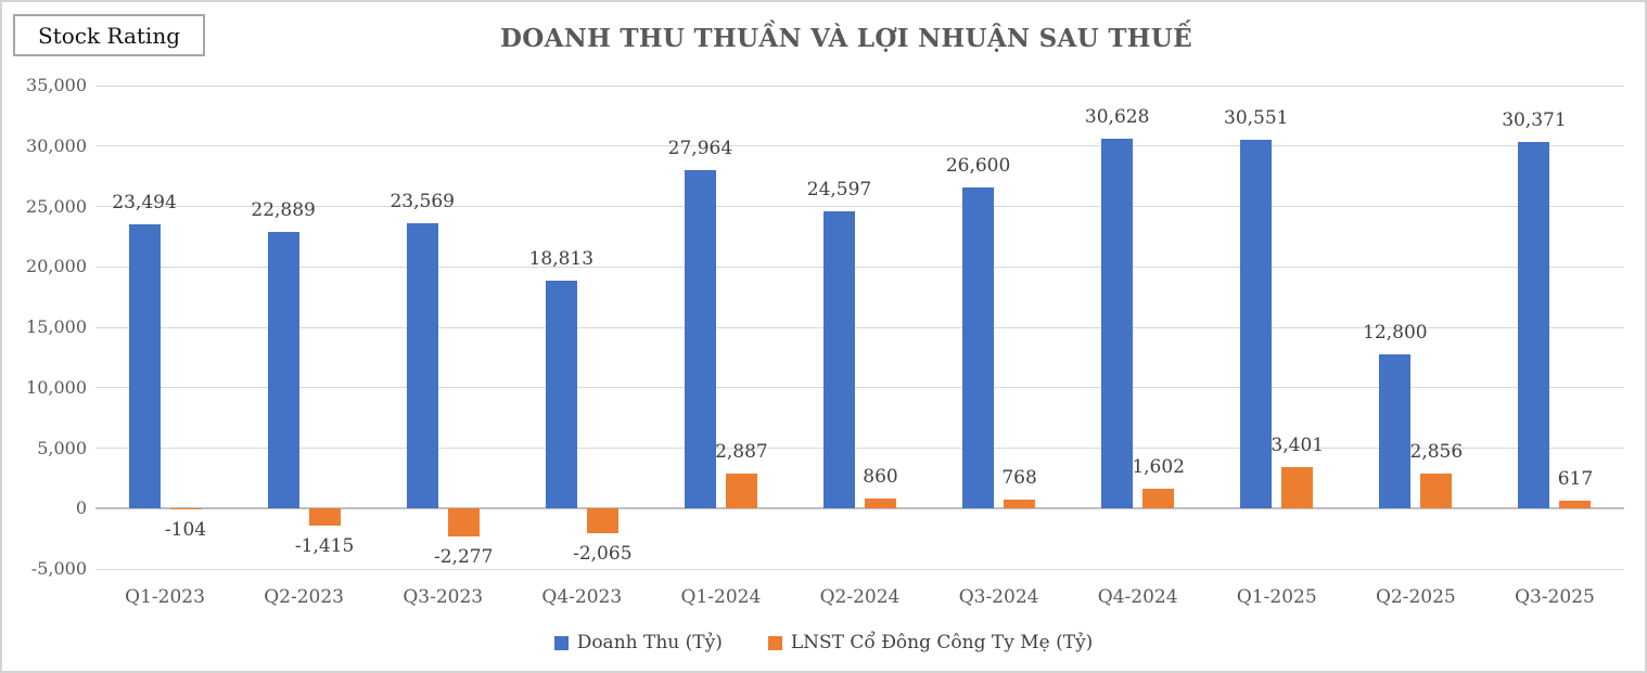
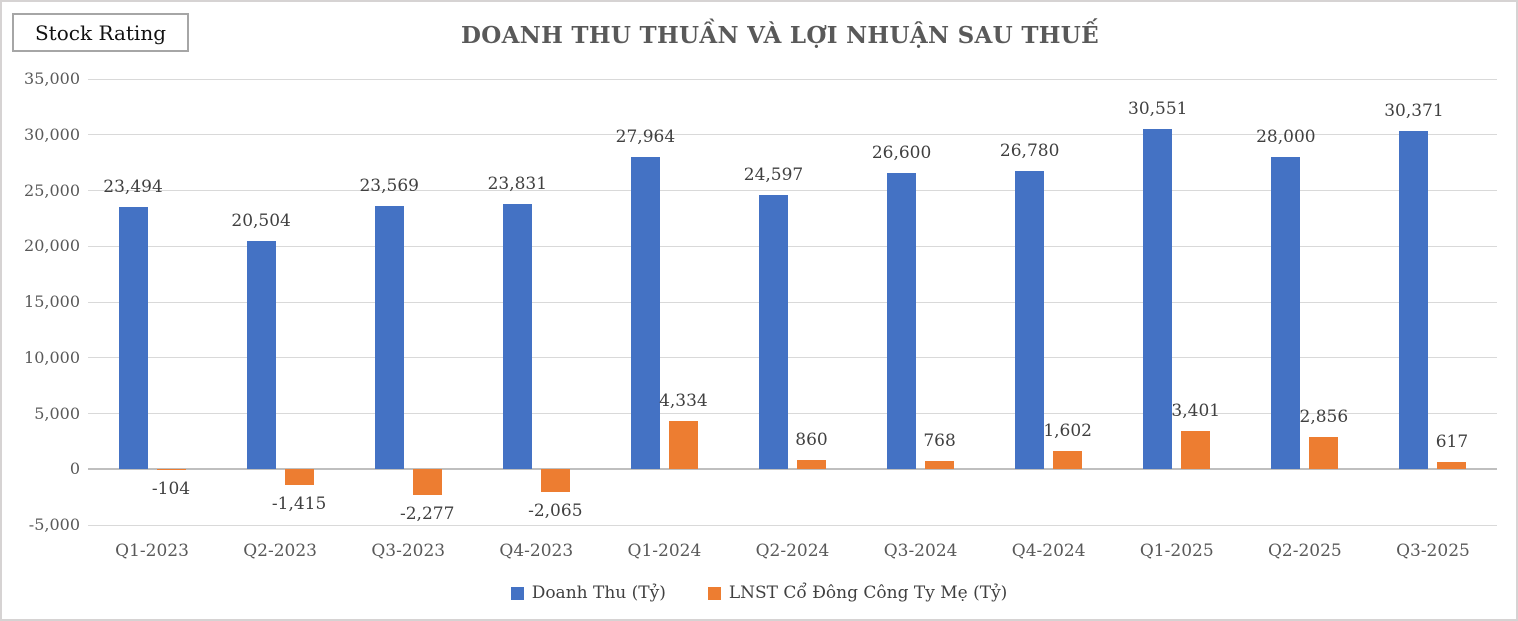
Doanh Thu (Tỷ)/Q2-2023: 22,889 -> 20,504
Doanh Thu (Tỷ)/Q4-2023: 18,813 -> 23,831
LNST Cổ Đông Công Ty Mẹ (Tỷ)/Q1-2024: 2,887 -> 4,334
Doanh Thu (Tỷ)/Q4-2024: 30,628 -> 26,780
Doanh Thu (Tỷ)/Q2-2025: 12,800 -> 28,000
